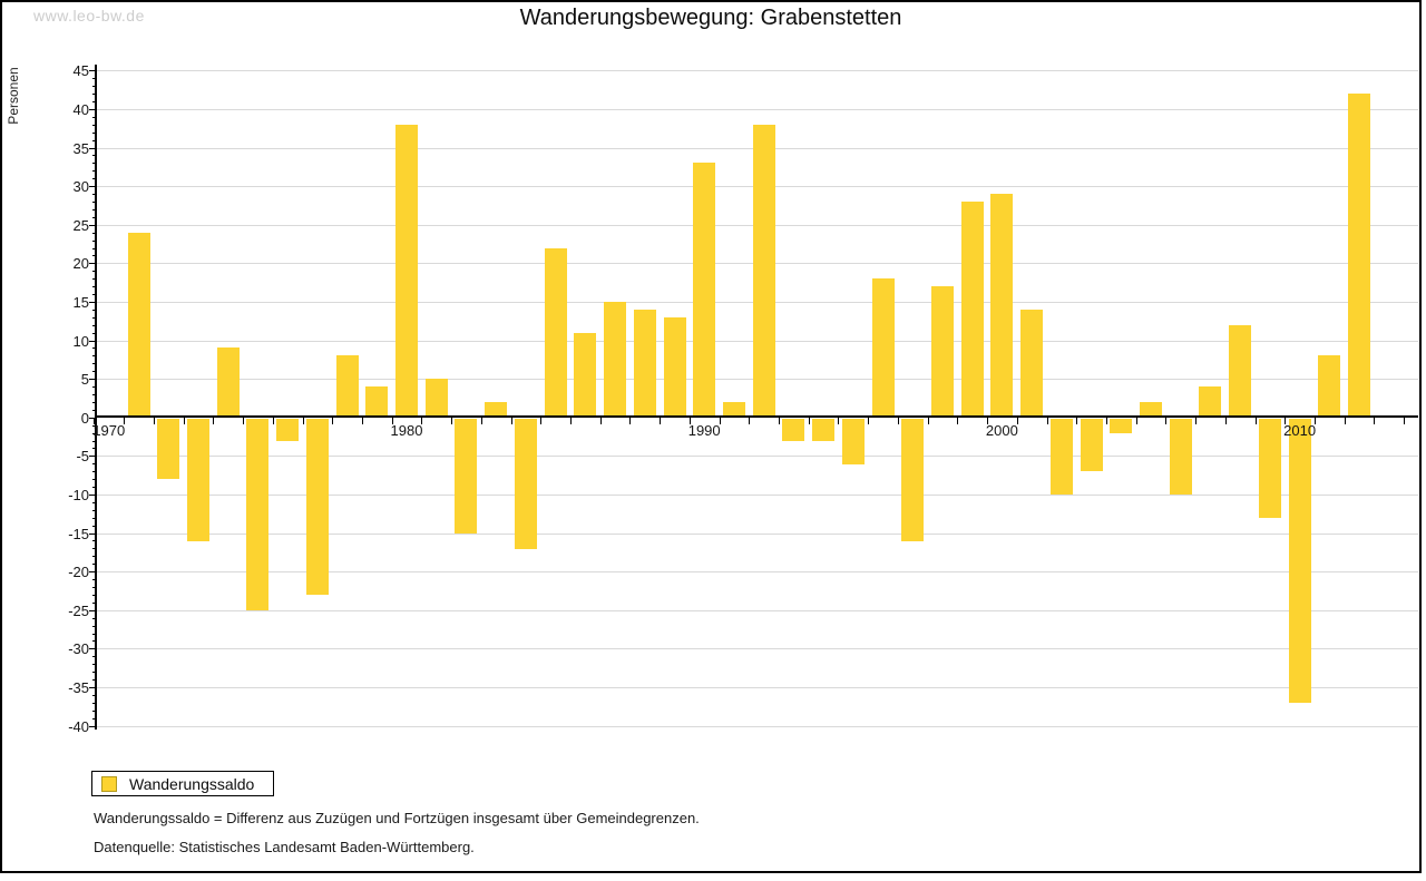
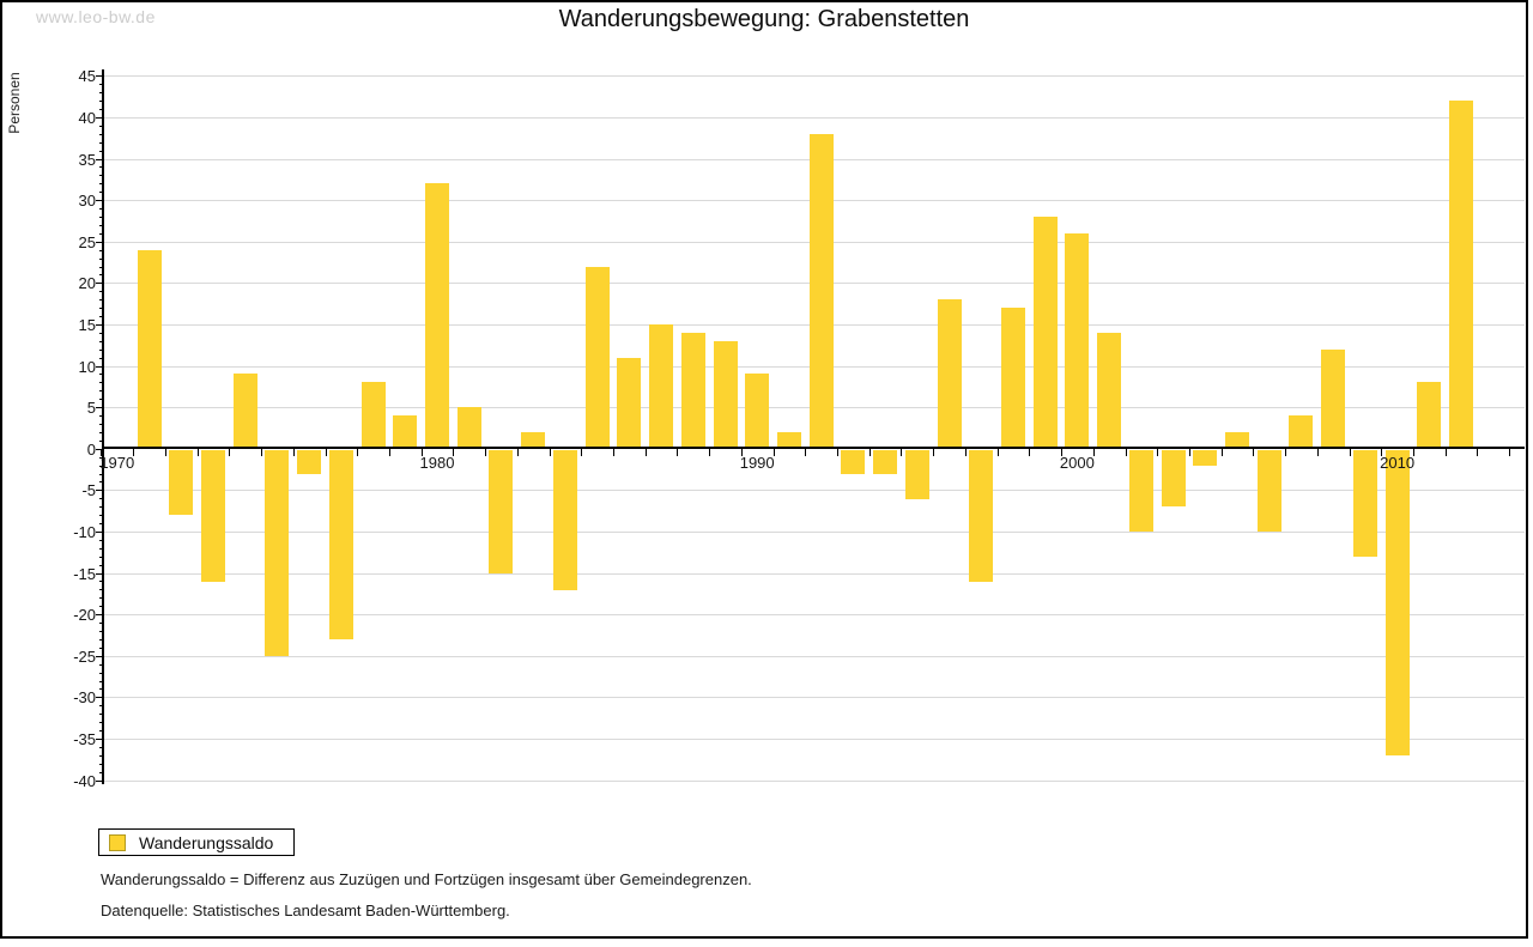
1980: 38 -> 32
1990: 33 -> 9
2000: 29 -> 26
